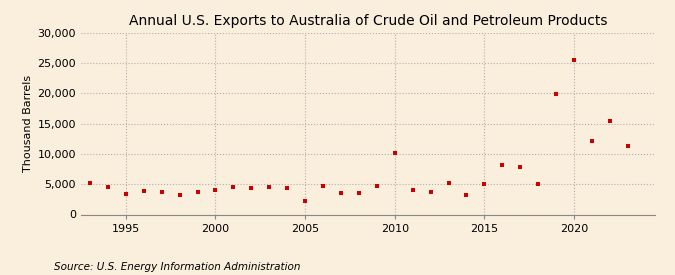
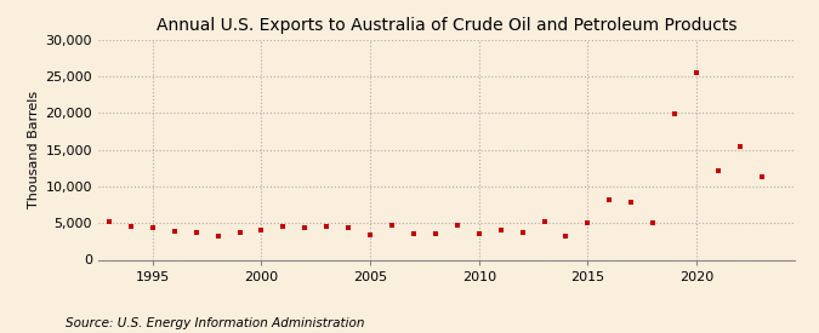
1995: 3,400 -> 4,300
2005: 2,200 -> 3,400
2010: 10,200 -> 3,600
